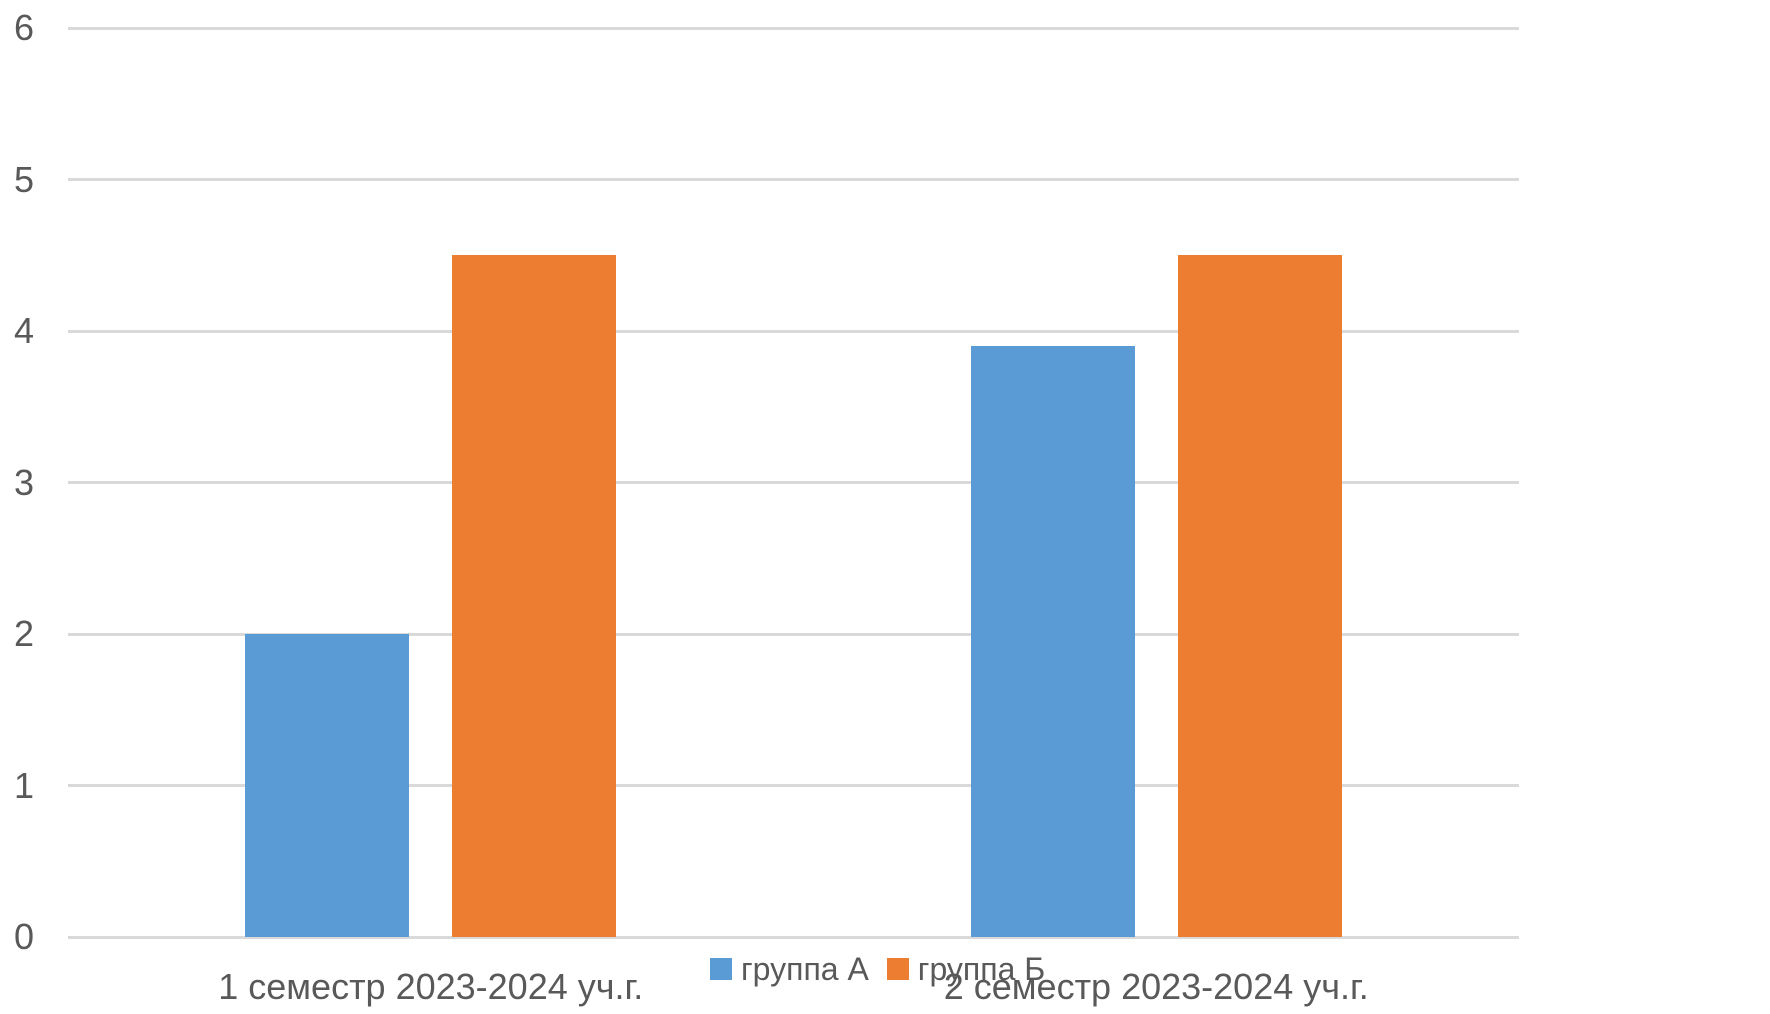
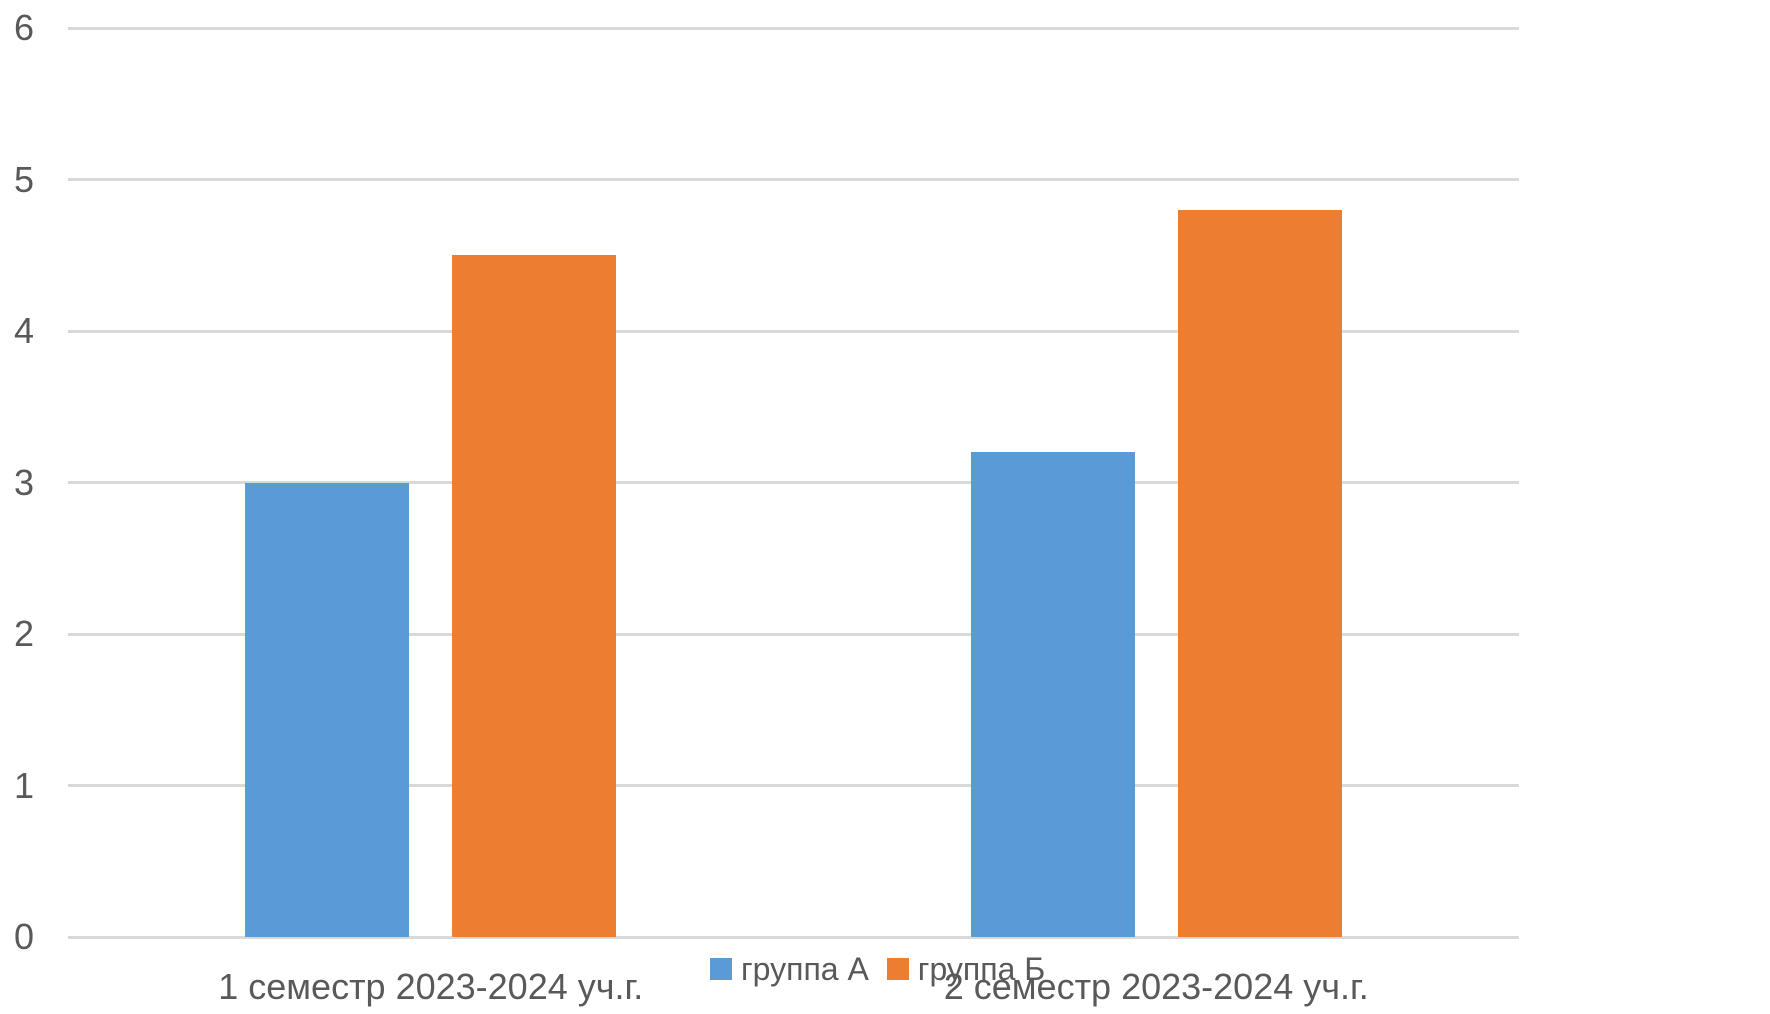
группа А/1 семестр 2023-2024 уч.г.: 2.0 -> 3.0
группа А/2 семестр 2023-2024 уч.г.: 3.9 -> 3.2
группа Б/2 семестр 2023-2024 уч.г.: 4.5 -> 4.8
